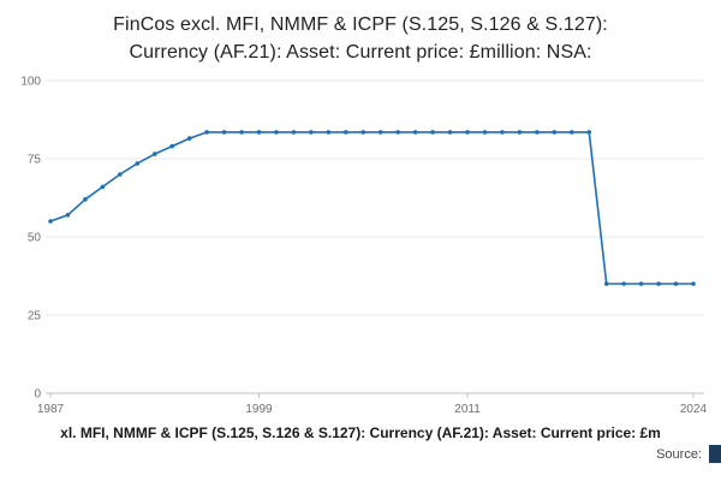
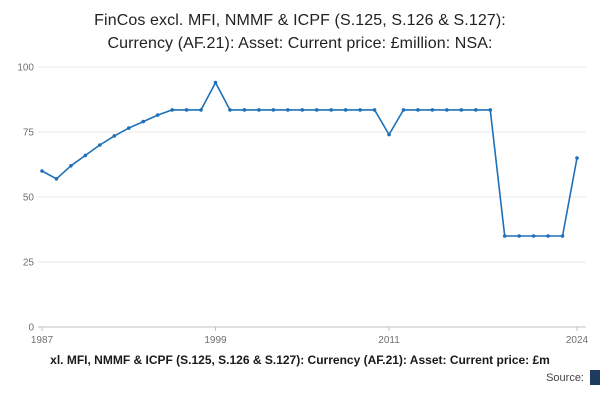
1987: 55 -> 60
1999: 84 -> 94
2011: 84 -> 74
2024: 35 -> 65
